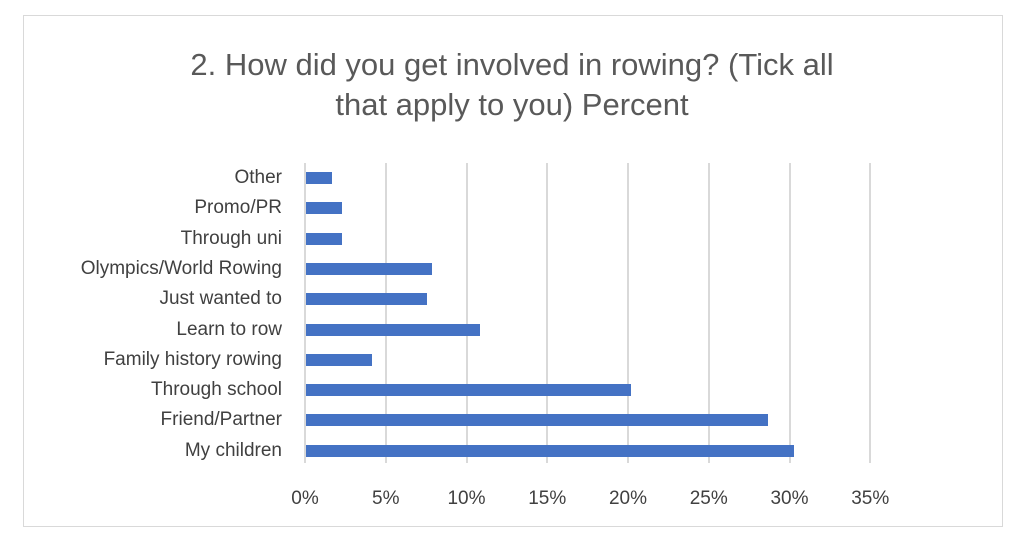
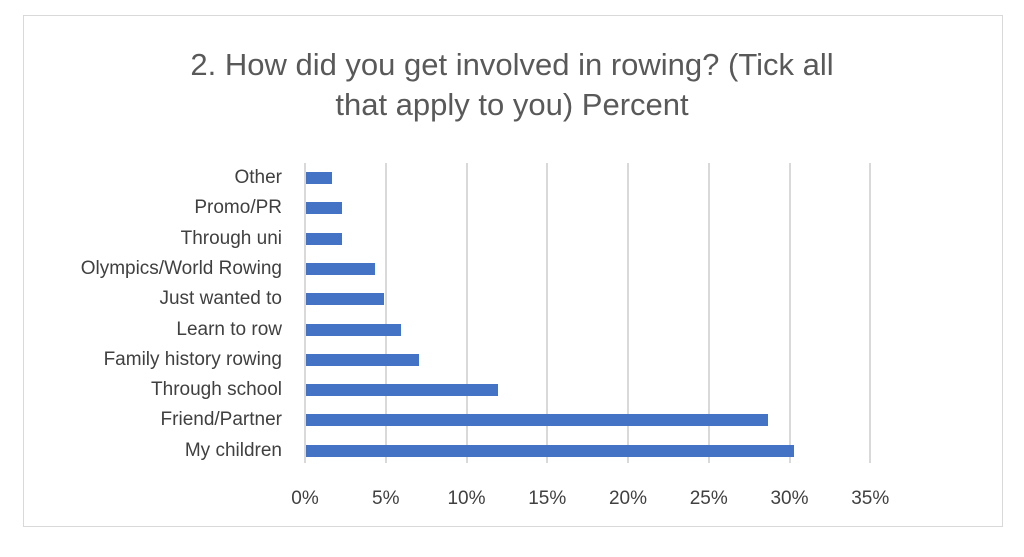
Olympics/World Rowing: 7.8% -> 4.3%
Just wanted to: 7.5% -> 4.8%
Learn to row: 10.8% -> 5.9%
Family history rowing: 4.1% -> 7.0%
Through school: 20.1% -> 11.9%
